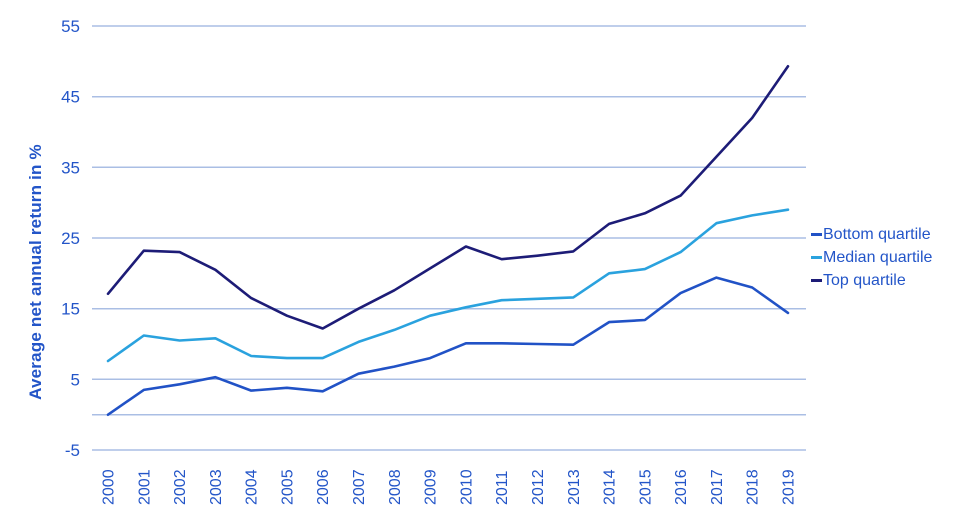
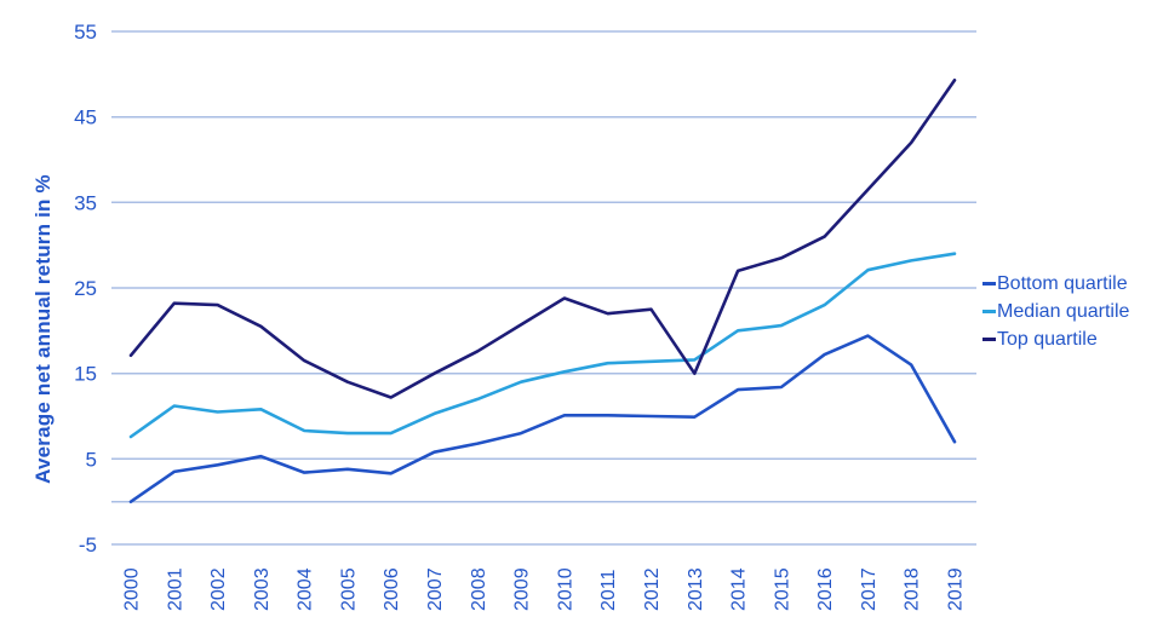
Top quartile/2013: 23 -> 15
Bottom quartile/2018: 18 -> 16
Bottom quartile/2019: 14 -> 7
